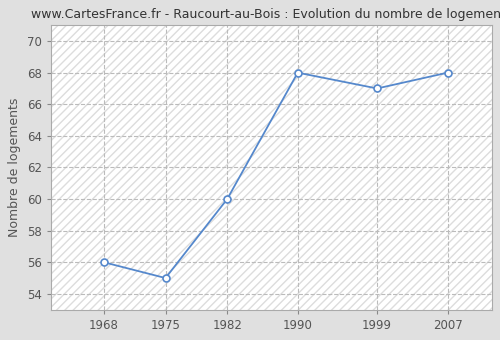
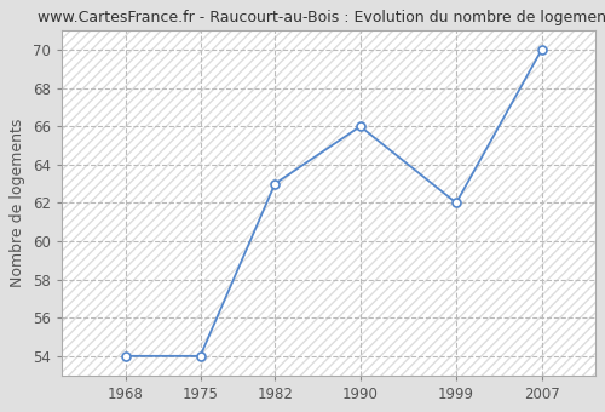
1968: 56 -> 54
1975: 55 -> 54
1982: 60 -> 63
1990: 68 -> 66
1999: 67 -> 62
2007: 68 -> 70
